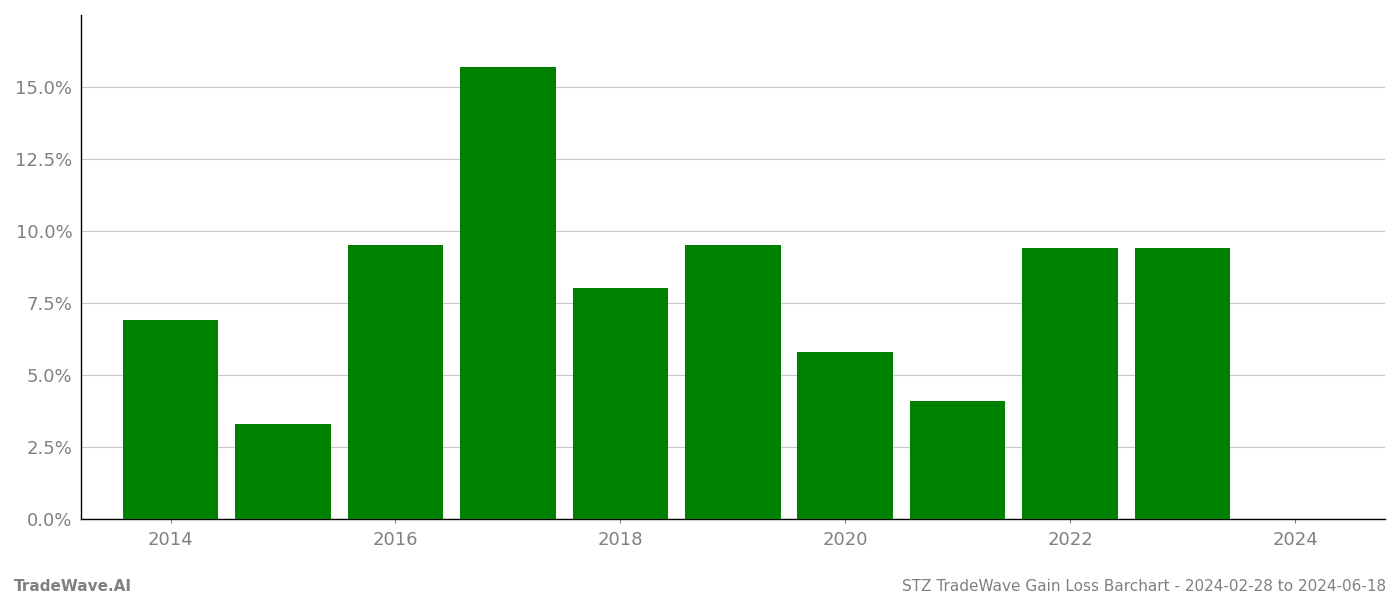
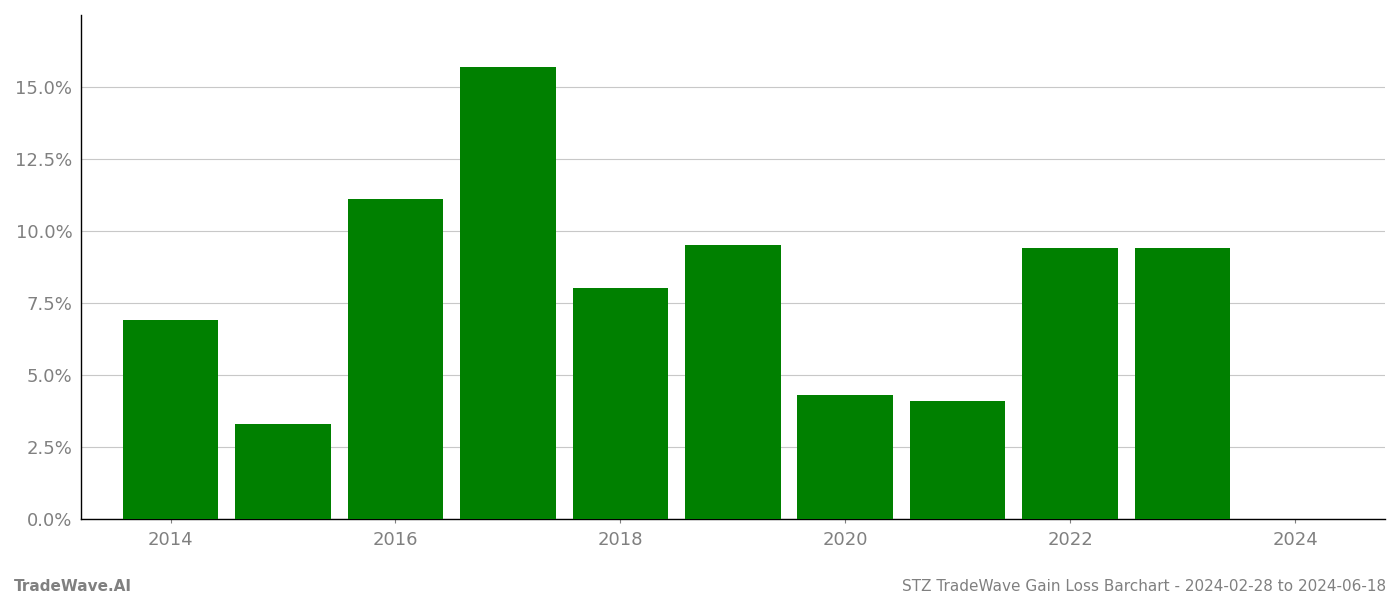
2016: 9.5% -> 11.1%
2020: 5.8% -> 4.3%
